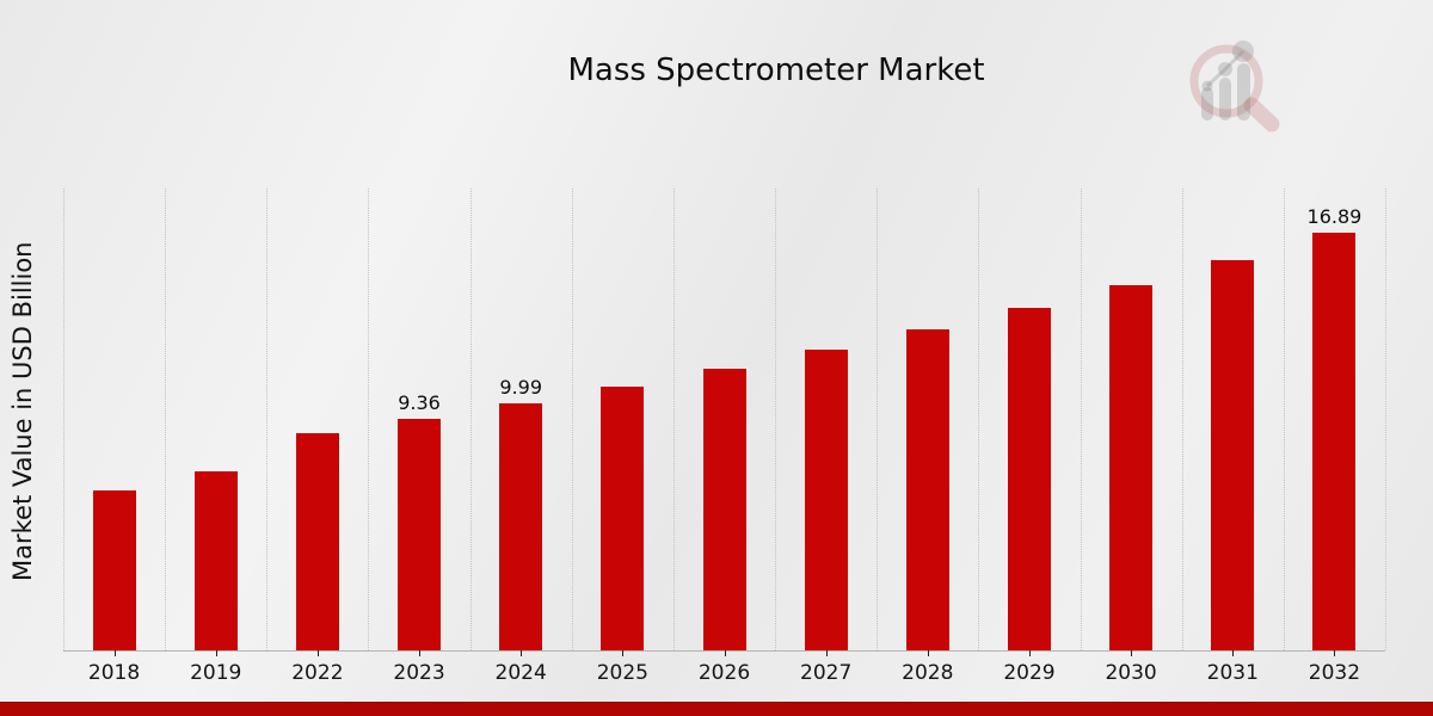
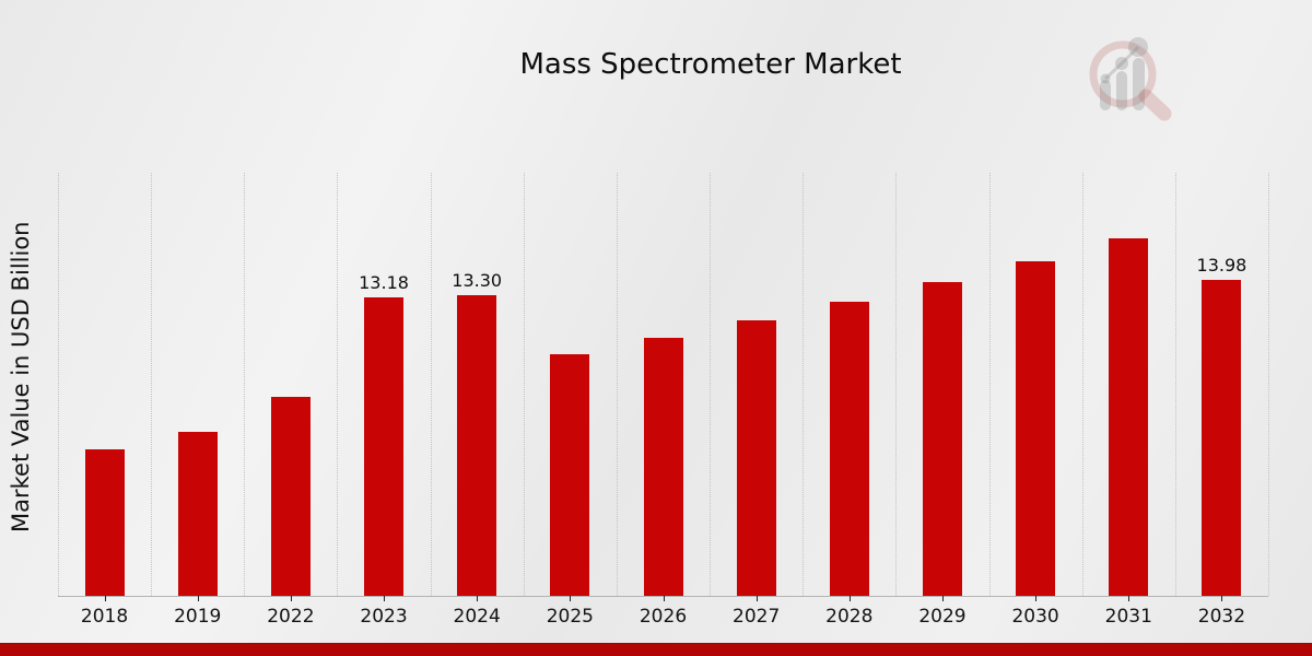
2023: 9.36 -> 13.18
2024: 9.99 -> 13.30
2032: 16.89 -> 13.98
